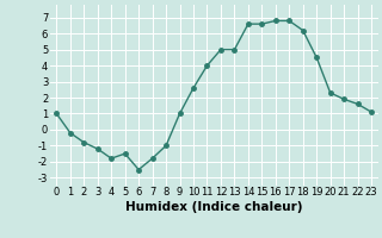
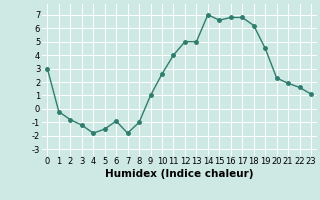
0: 1.0 -> 3.0
6: -2.5 -> -0.9
14: 6.6 -> 7.0
